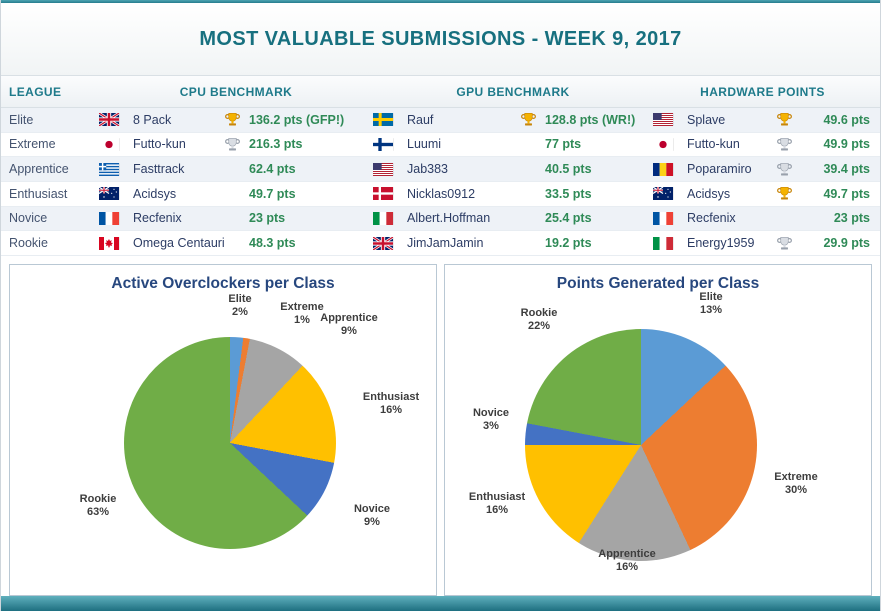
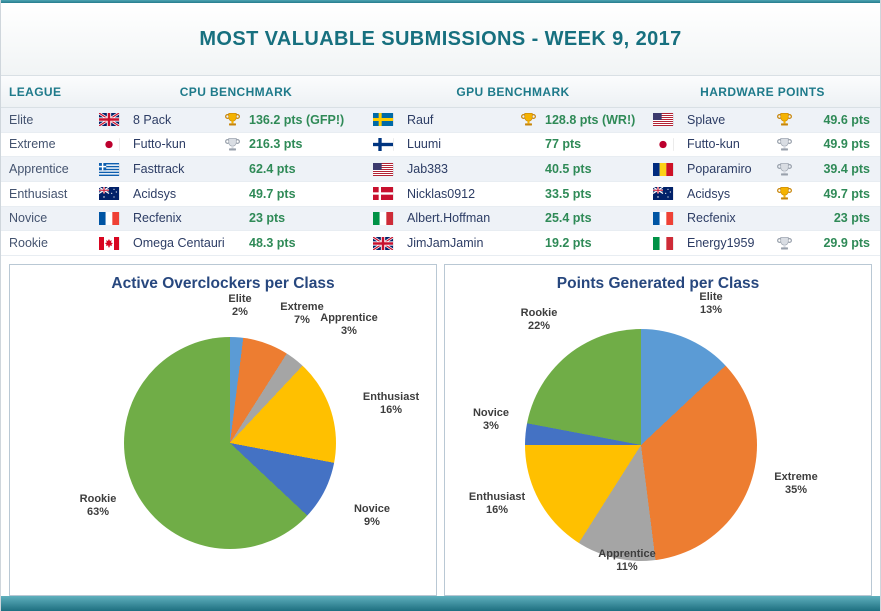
Active Overclockers per Class/Extreme: 1% -> 7%
Active Overclockers per Class/Apprentice: 9% -> 3%
Points Generated per Class/Extreme: 30% -> 35%
Points Generated per Class/Apprentice: 16% -> 11%
